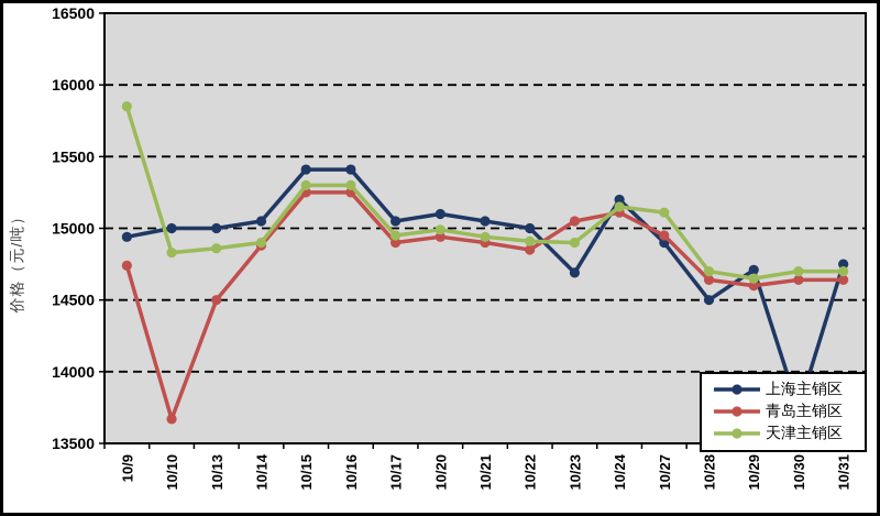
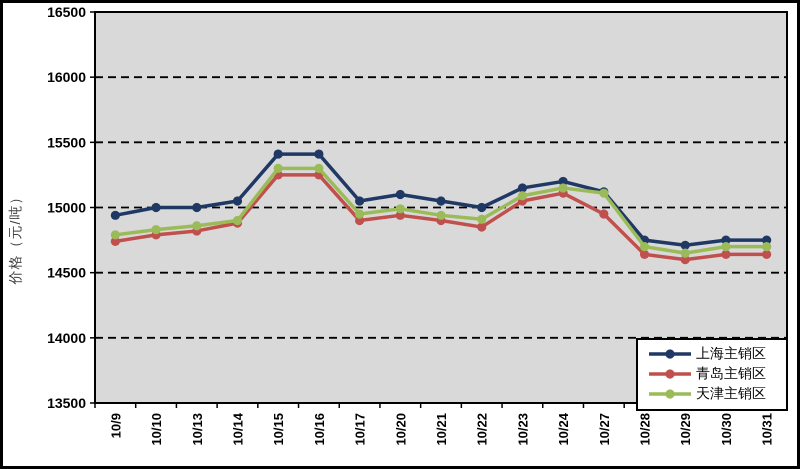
天津主销区/10/9: 15850 -> 14790
青岛主销区/10/10: 13670 -> 14790
青岛主销区/10/13: 14500 -> 14820
上海主销区/10/23: 14690 -> 15150
天津主销区/10/23: 14900 -> 15090
上海主销区/10/27: 14900 -> 15120
上海主销区/10/28: 14500 -> 14750
上海主销区/10/30: 13740 -> 14750
